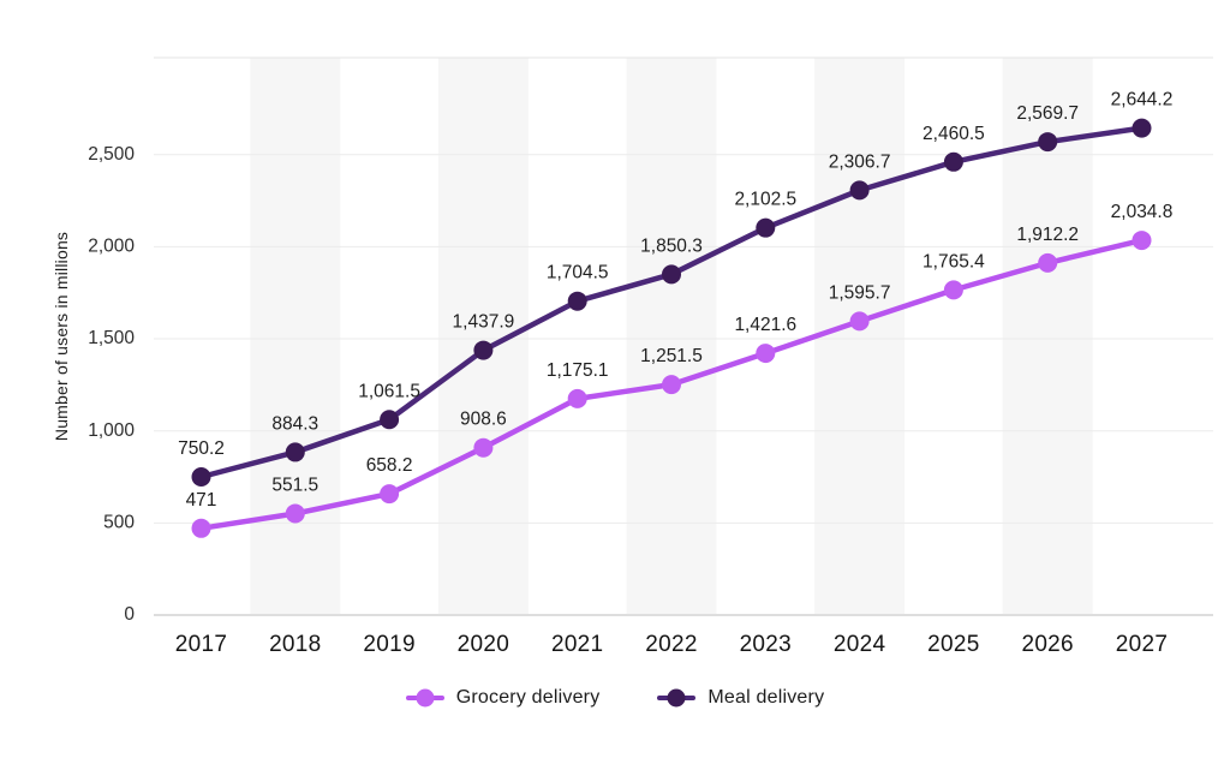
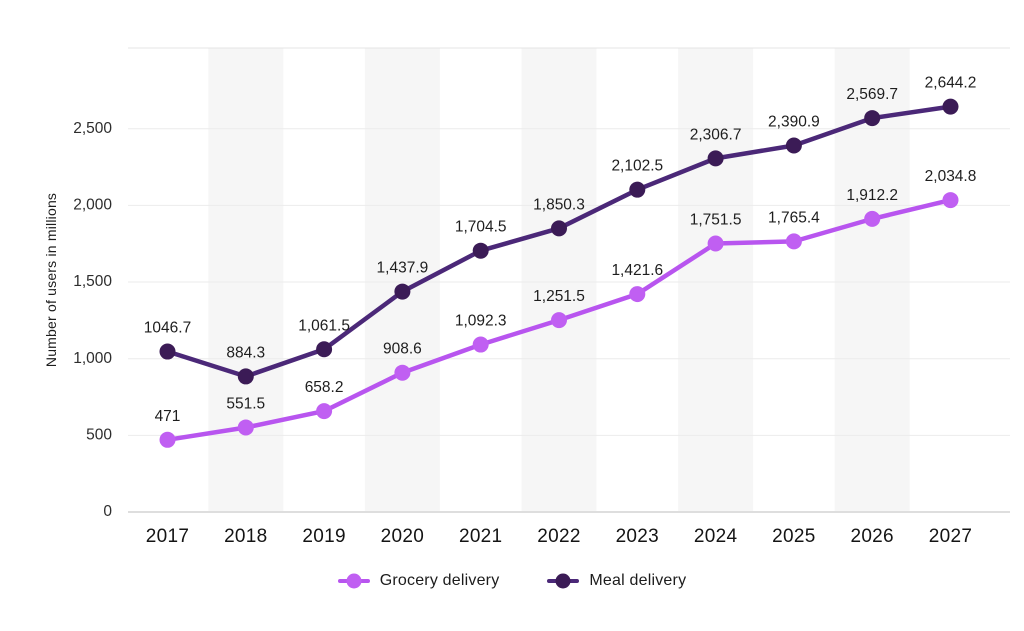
Meal delivery/2017: 750.2 -> 1046.7
Grocery delivery/2021: 1,175.1 -> 1,092.3
Grocery delivery/2024: 1,595.7 -> 1,751.5
Meal delivery/2025: 2,460.5 -> 2,390.9
